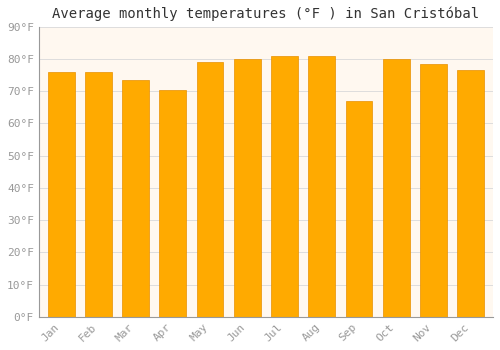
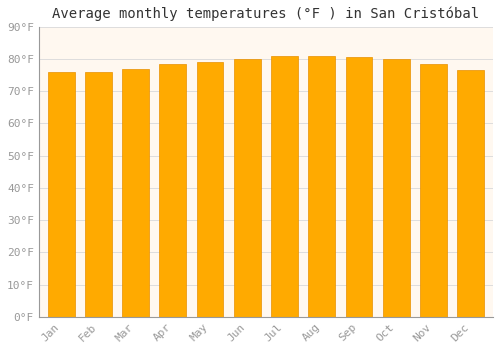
Mar: 73.5°F -> 77.0°F
Apr: 70.5°F -> 78.5°F
Sep: 67.0°F -> 80.5°F
